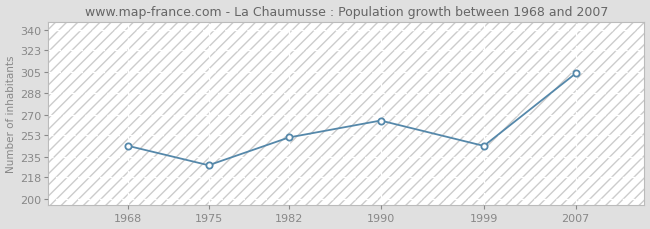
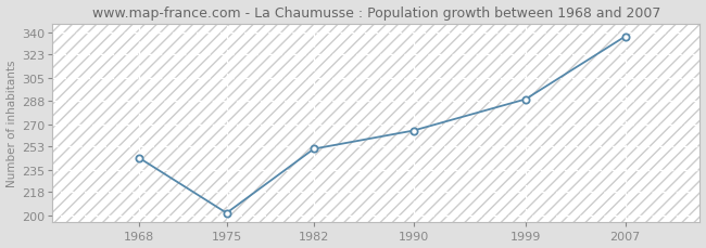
1975: 228 -> 202
1999: 244 -> 289
2007: 304 -> 337
